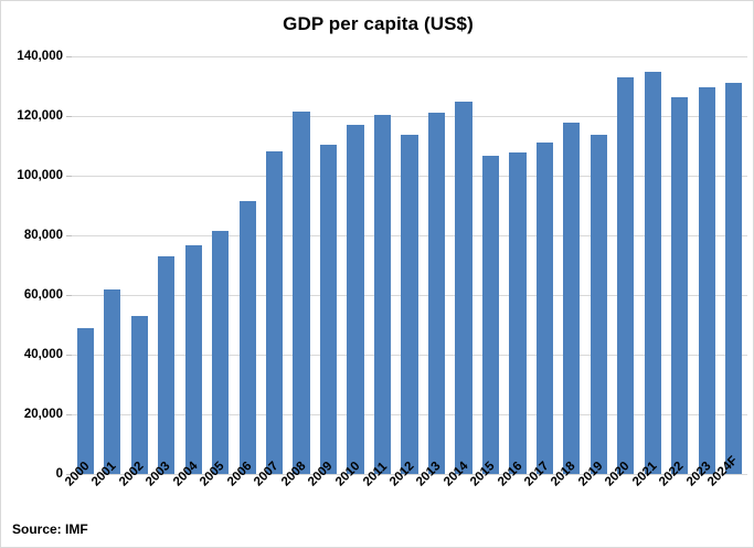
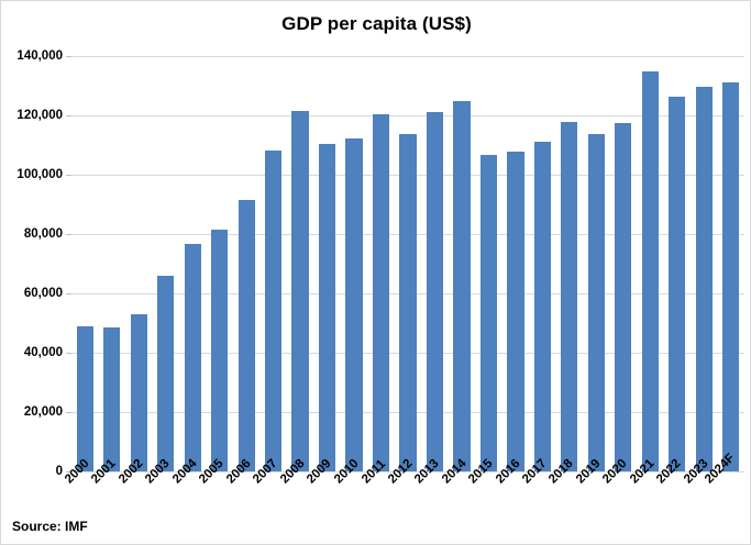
2001: 62000 -> 48000
2003: 73000 -> 66000
2010: 117000 -> 112000
2020: 133000 -> 117000
